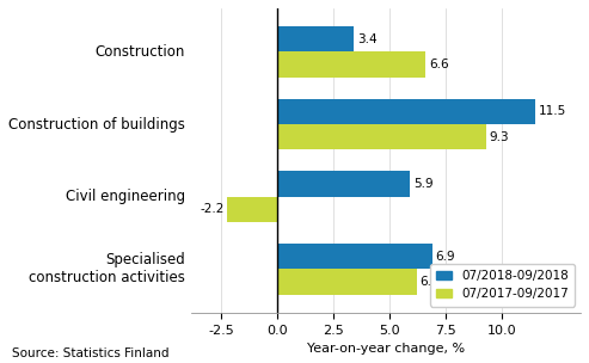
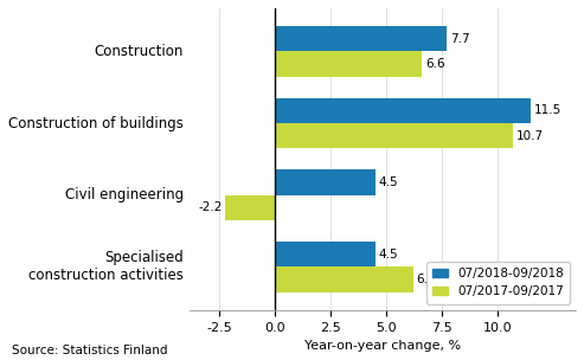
07/2018-09/2018/Construction: 3.4 -> 7.7
07/2017-09/2017/Construction of buildings: 9.3 -> 10.7
07/2018-09/2018/Civil engineering: 5.9 -> 4.5
07/2018-09/2018/Specialised construction activities: 6.9 -> 4.5
